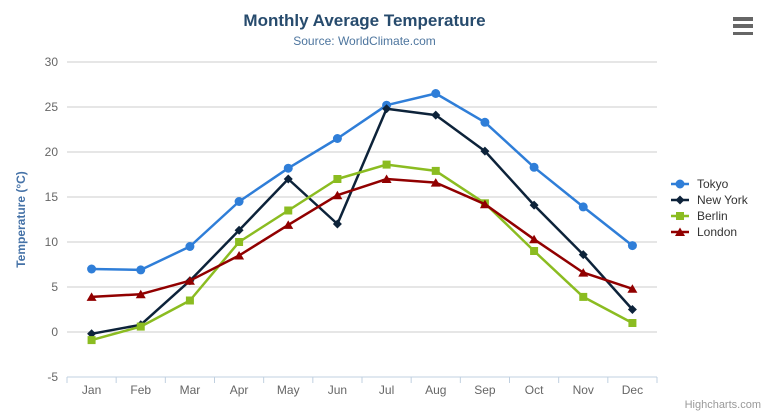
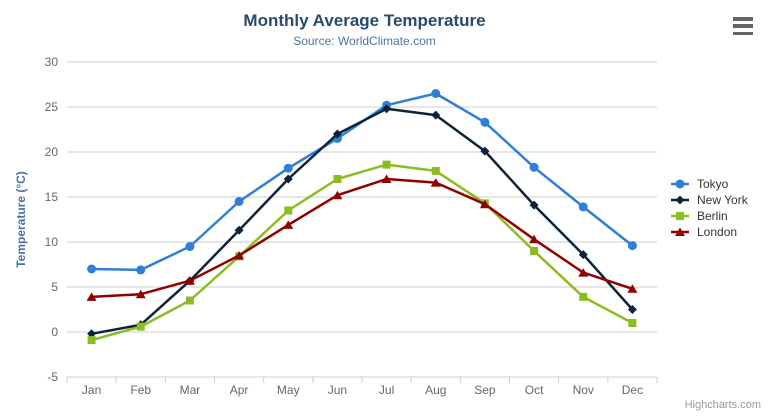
Berlin/Apr: 10 -> 8
New York/Jun: 12 -> 22
